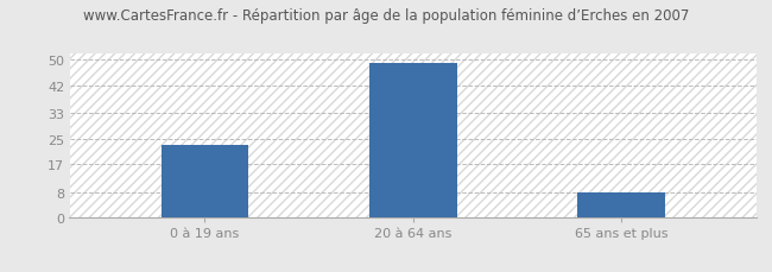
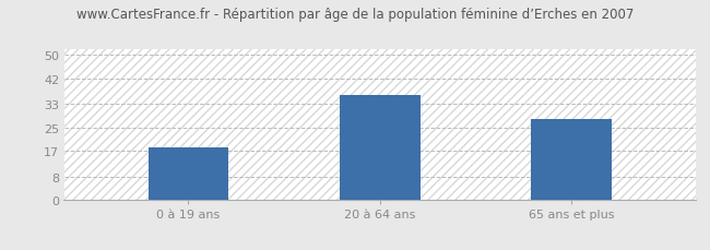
0 à 19 ans: 23 -> 18
20 à 64 ans: 49 -> 36
65 ans et plus: 8 -> 28
